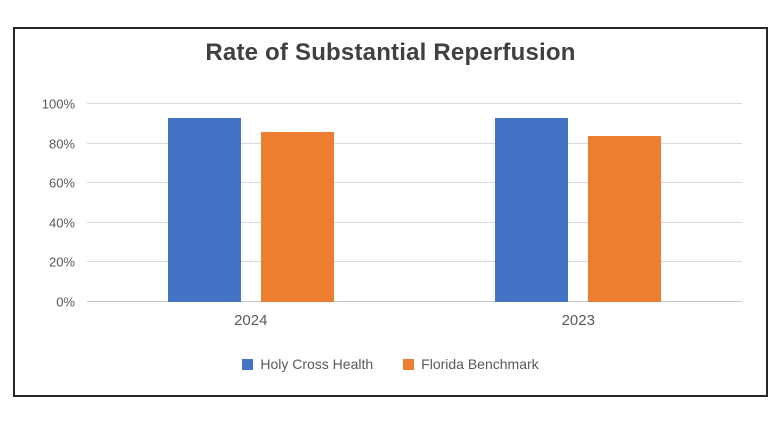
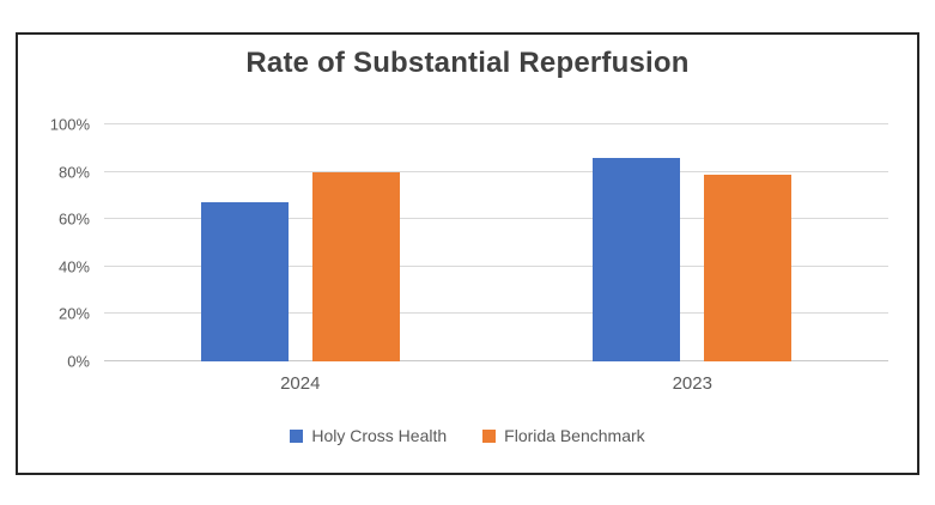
Holy Cross Health/2024: 93% -> 67%
Florida Benchmark/2024: 86% -> 80%
Holy Cross Health/2023: 93% -> 86%
Florida Benchmark/2023: 84% -> 79%
